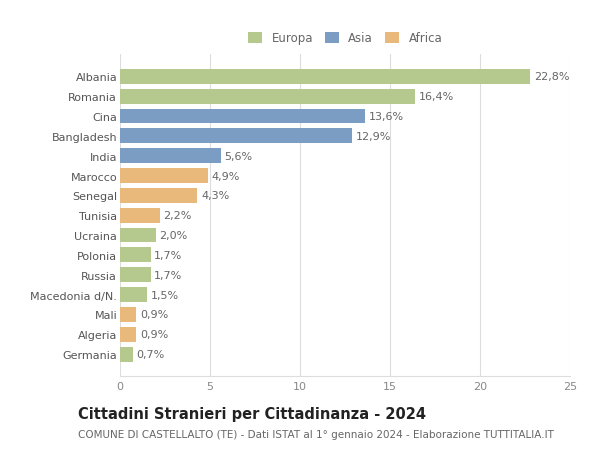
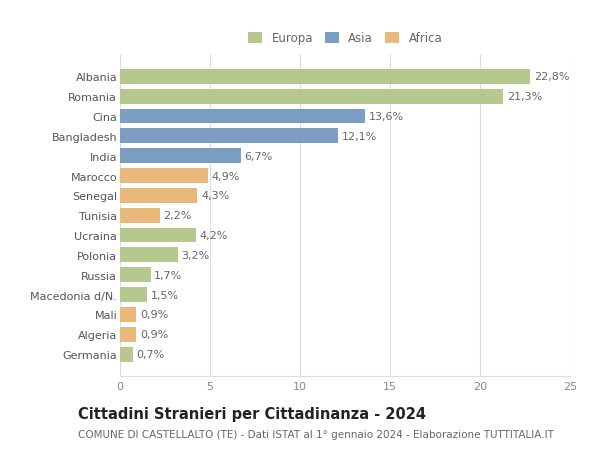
Romania: 16,4% -> 21,3%
Bangladesh: 12,9% -> 12,1%
India: 5,6% -> 6,7%
Ucraina: 2,0% -> 4,2%
Polonia: 1,7% -> 3,2%
